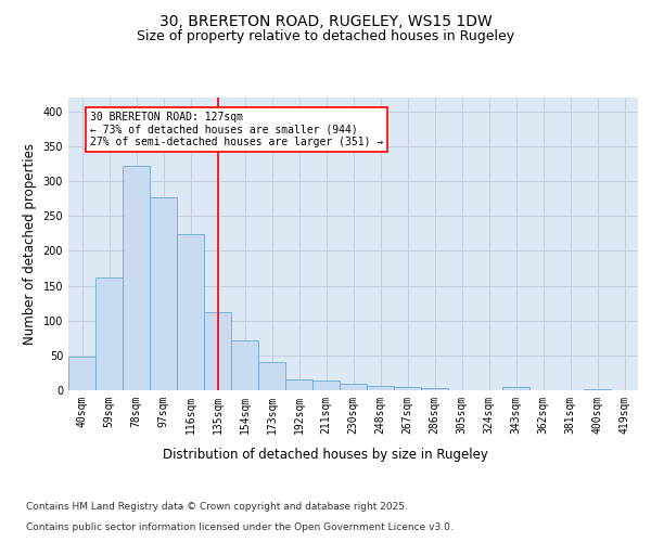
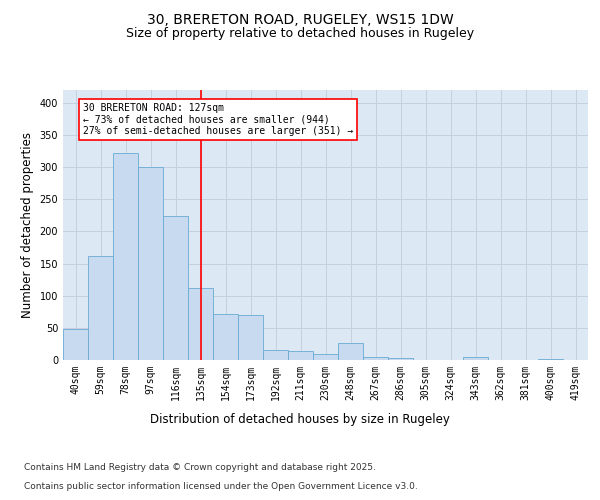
97sqm: 277 -> 300
173sqm: 40 -> 70
248sqm: 7 -> 26
